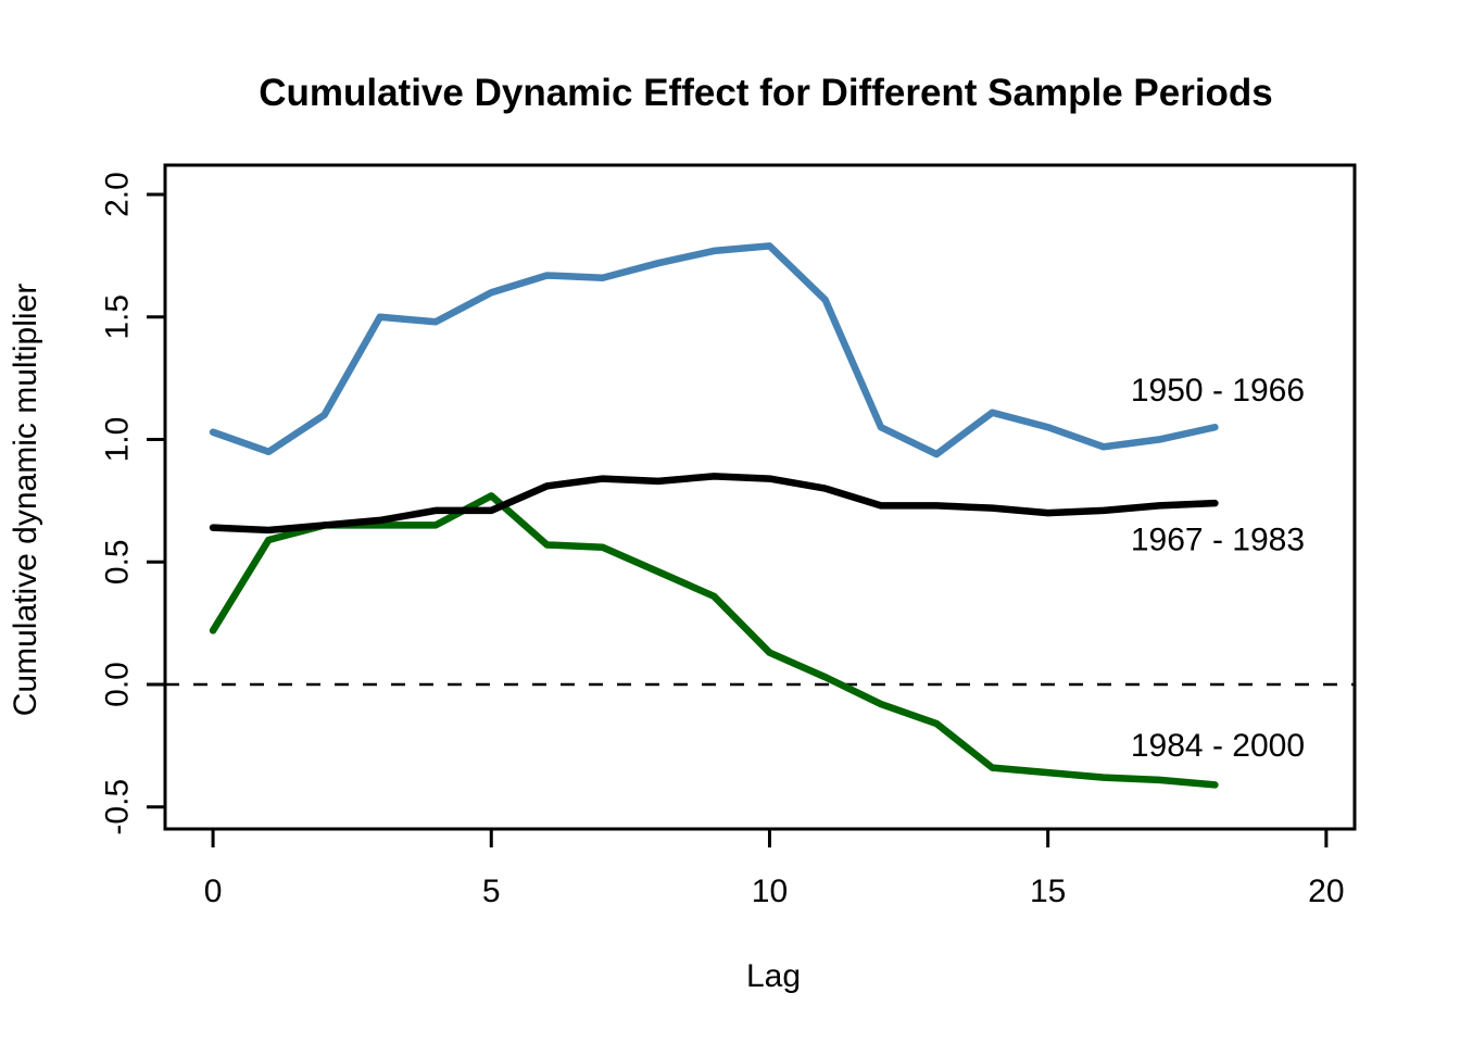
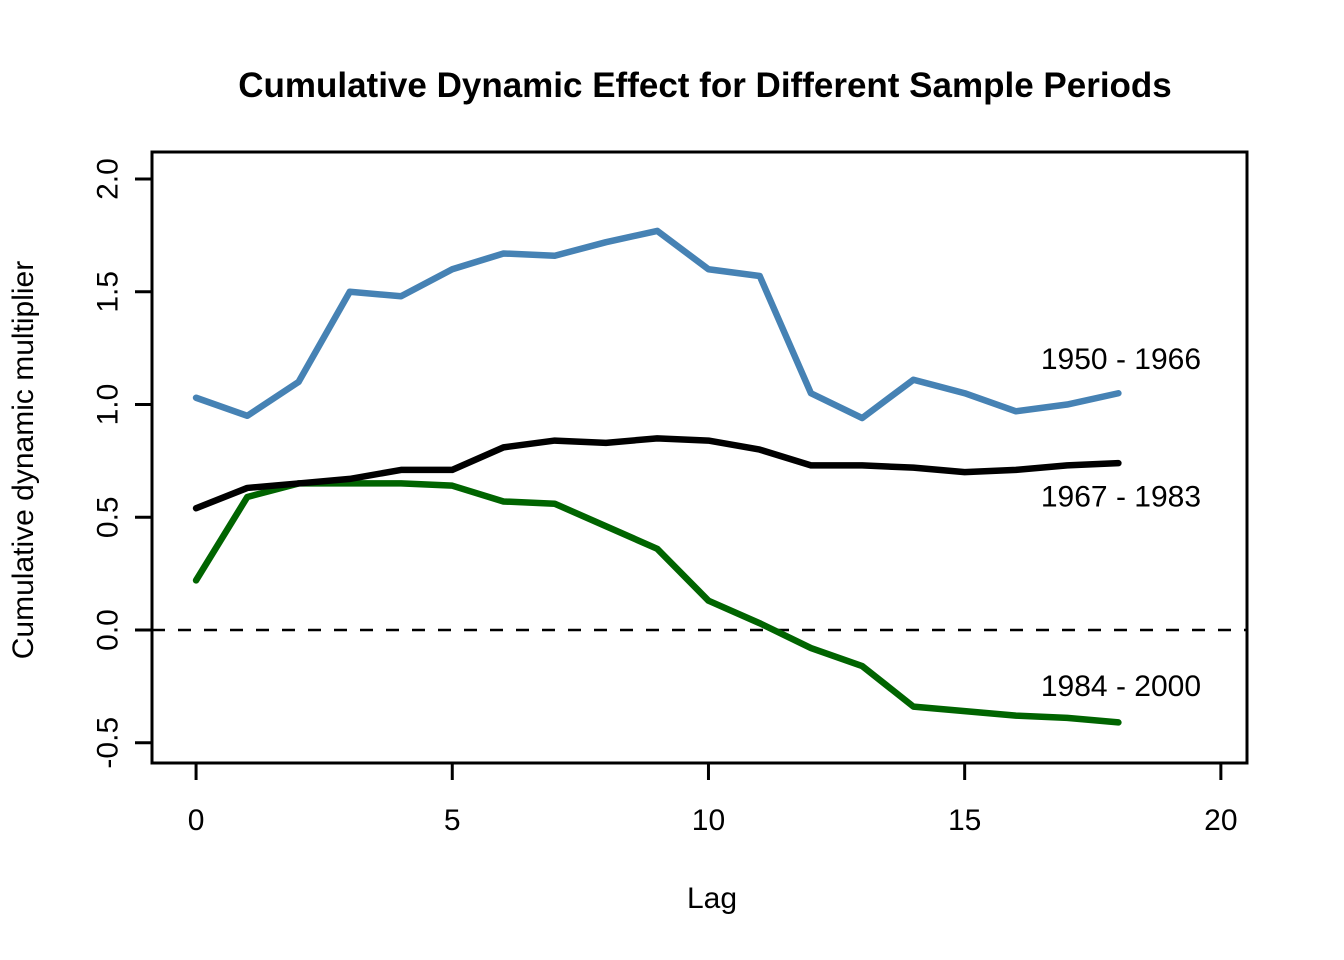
1967 - 1983/0: 0.64 -> 0.54
1984 - 2000/5: 0.77 -> 0.64
1950 - 1966/10: 1.79 -> 1.60
